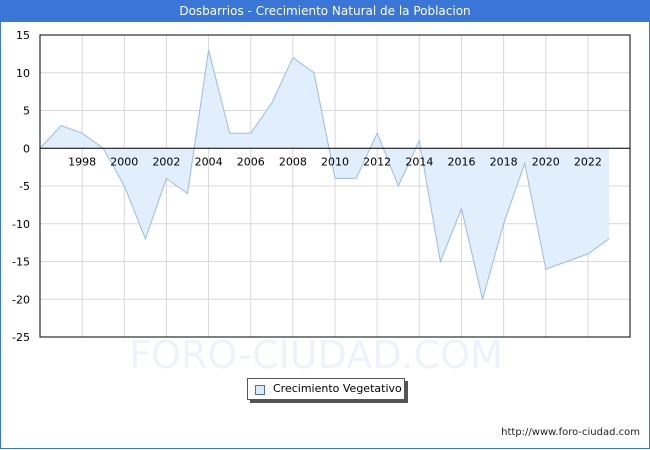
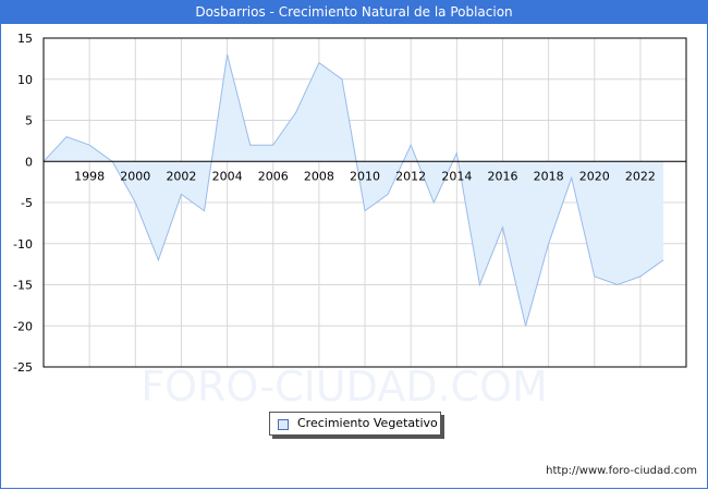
2010: -4 -> -6
2020: -16 -> -14
